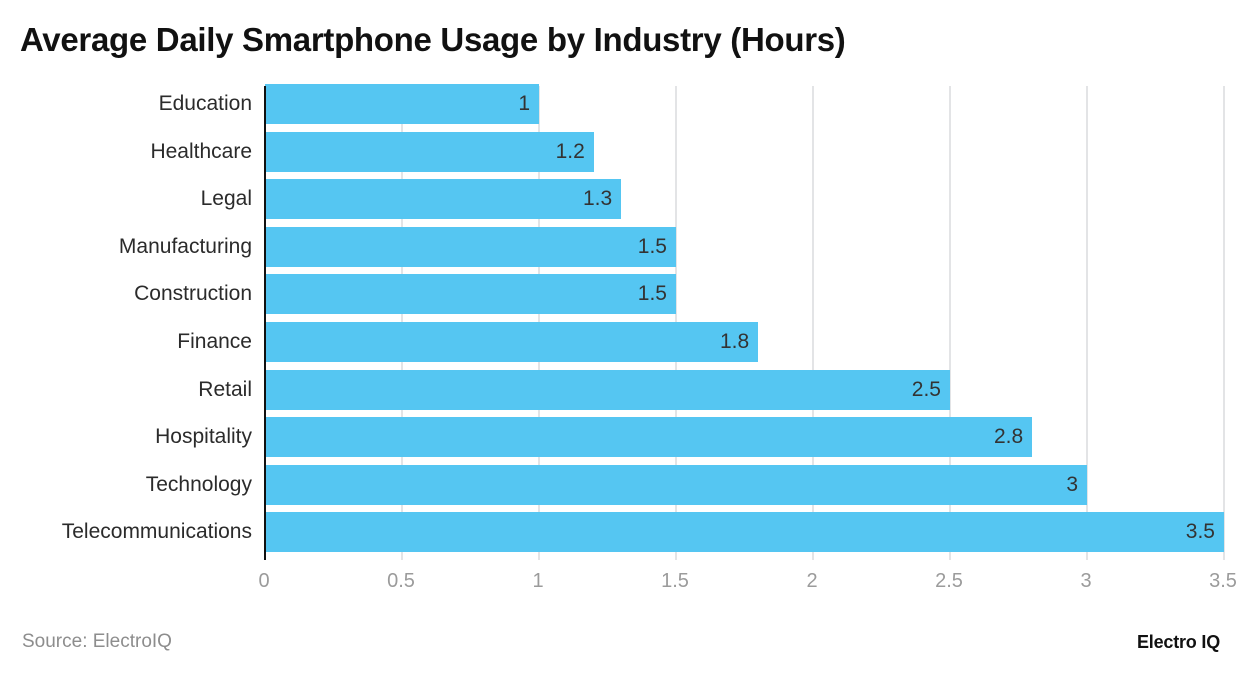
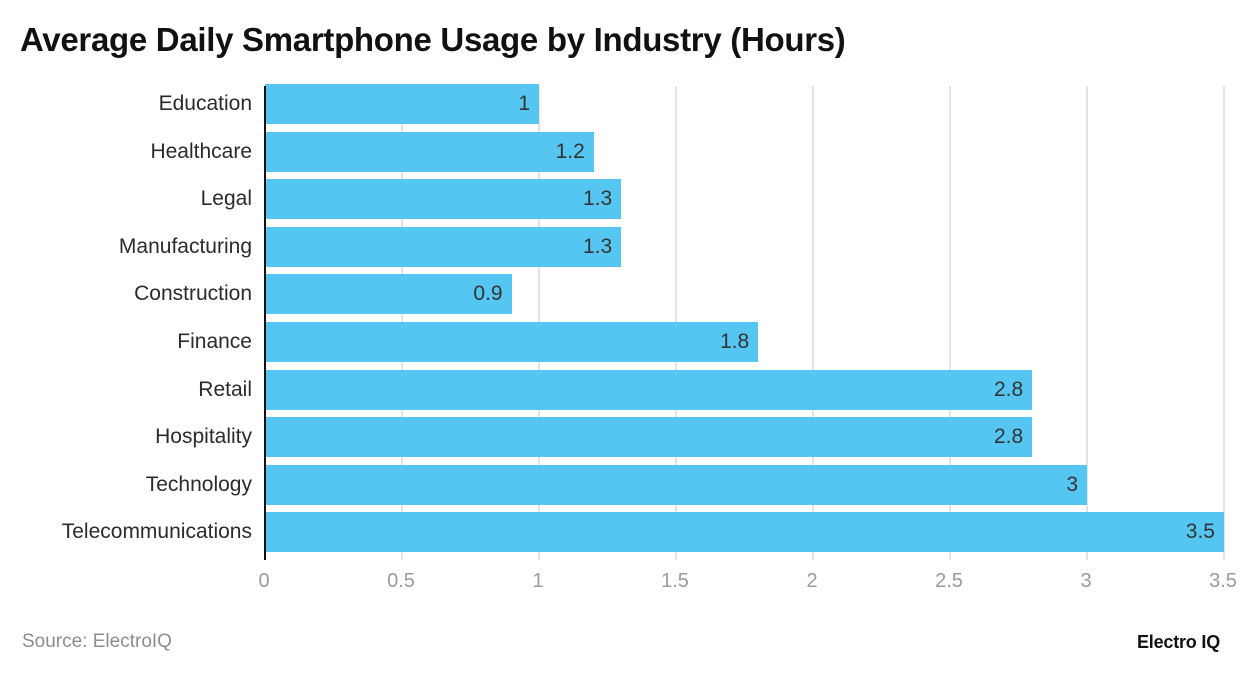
Manufacturing: 1.5 -> 1.3
Construction: 1.5 -> 0.9
Retail: 2.5 -> 2.8
